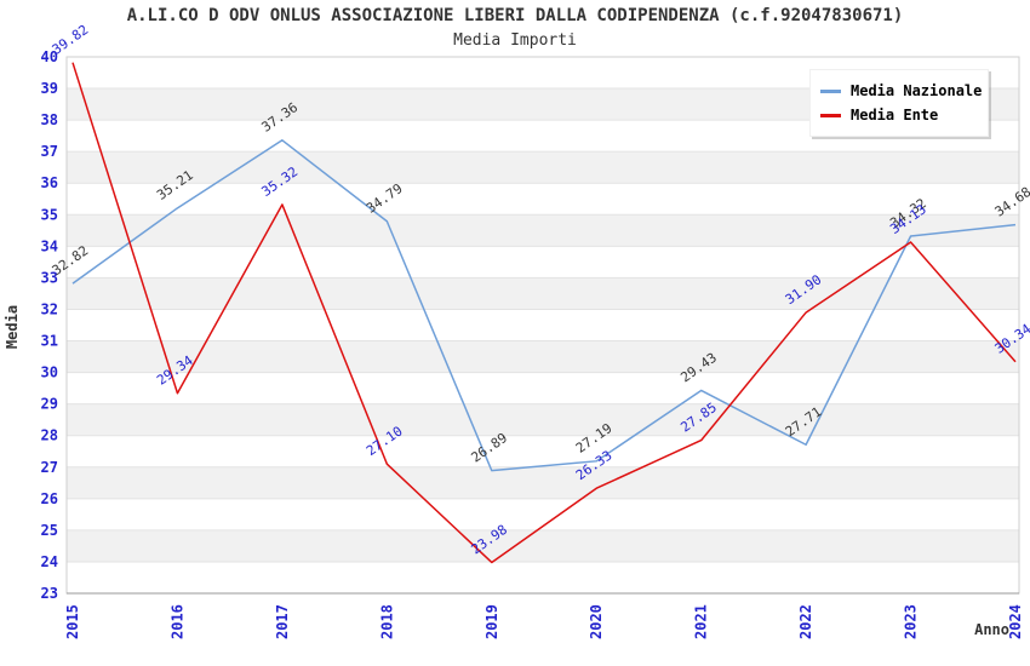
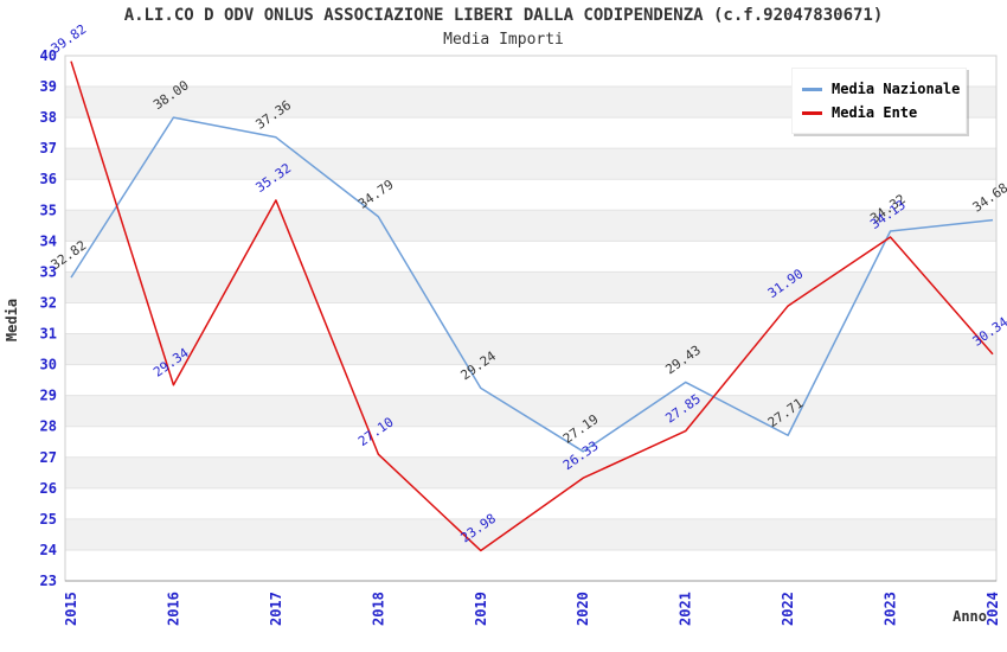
Media Nazionale/2016: 35.21 -> 38.00
Media Nazionale/2019: 26.89 -> 29.24
